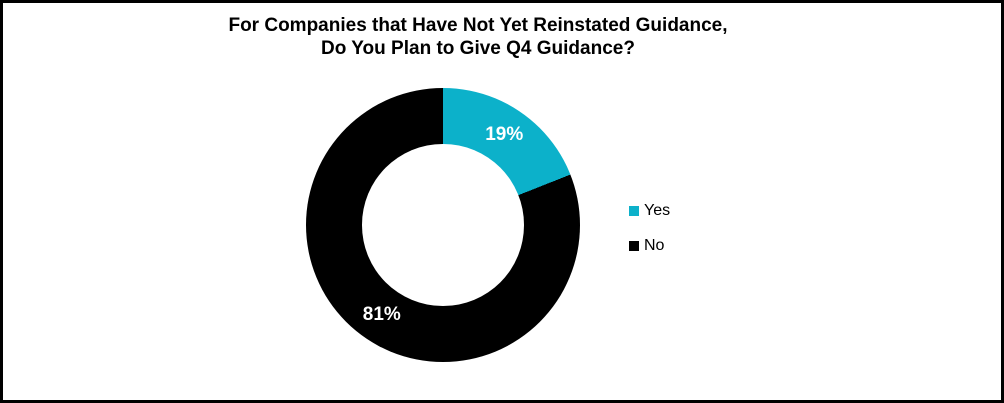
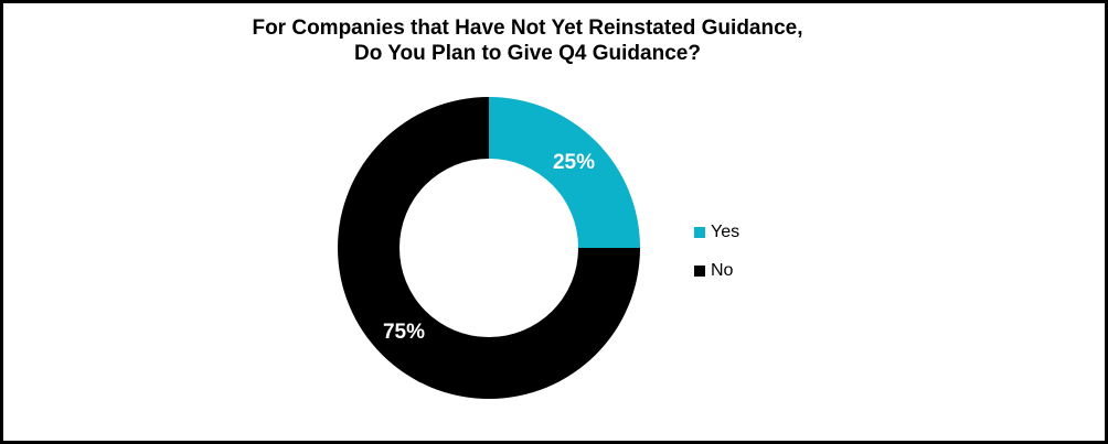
Yes: 19% -> 25%
No: 81% -> 75%
